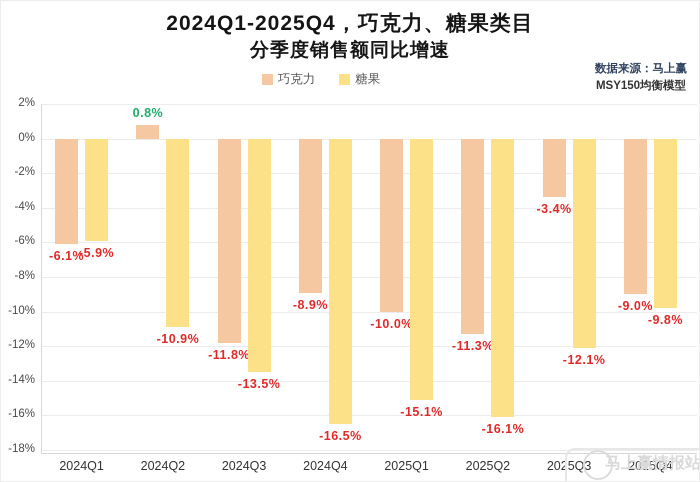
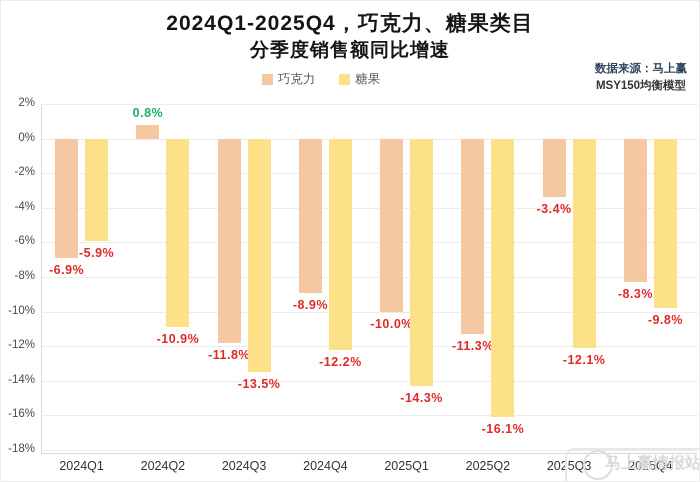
巧克力/2024Q1: -6.1% -> -6.9%
糖果/2024Q4: -16.5% -> -12.2%
糖果/2025Q1: -15.1% -> -14.3%
巧克力/2025Q4: -9.0% -> -8.3%
